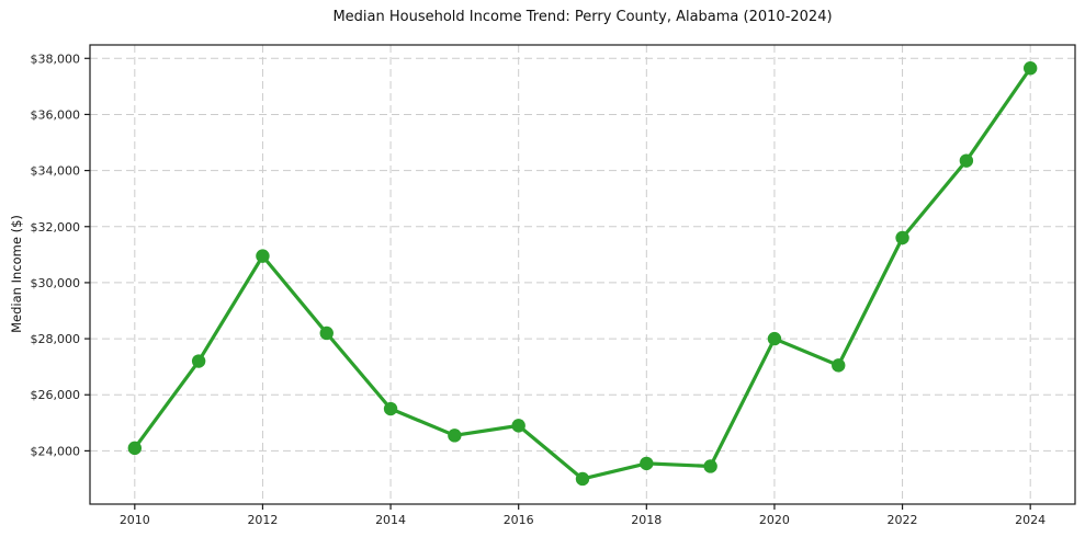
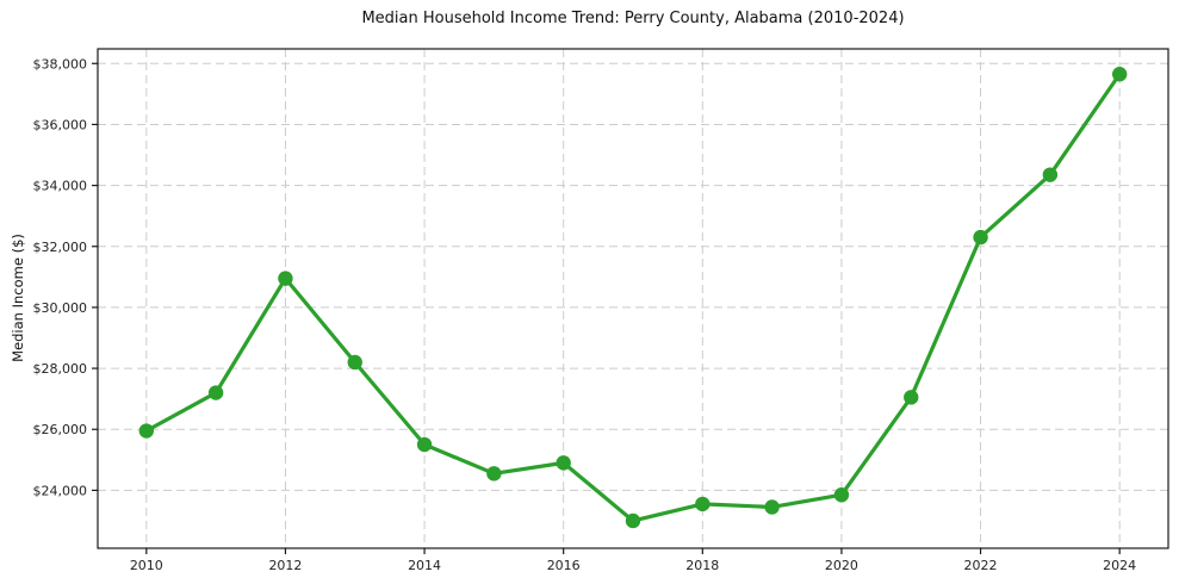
2010: $24100 -> $26000
2020: $28000 -> $23800
2022: $31600 -> $32300
